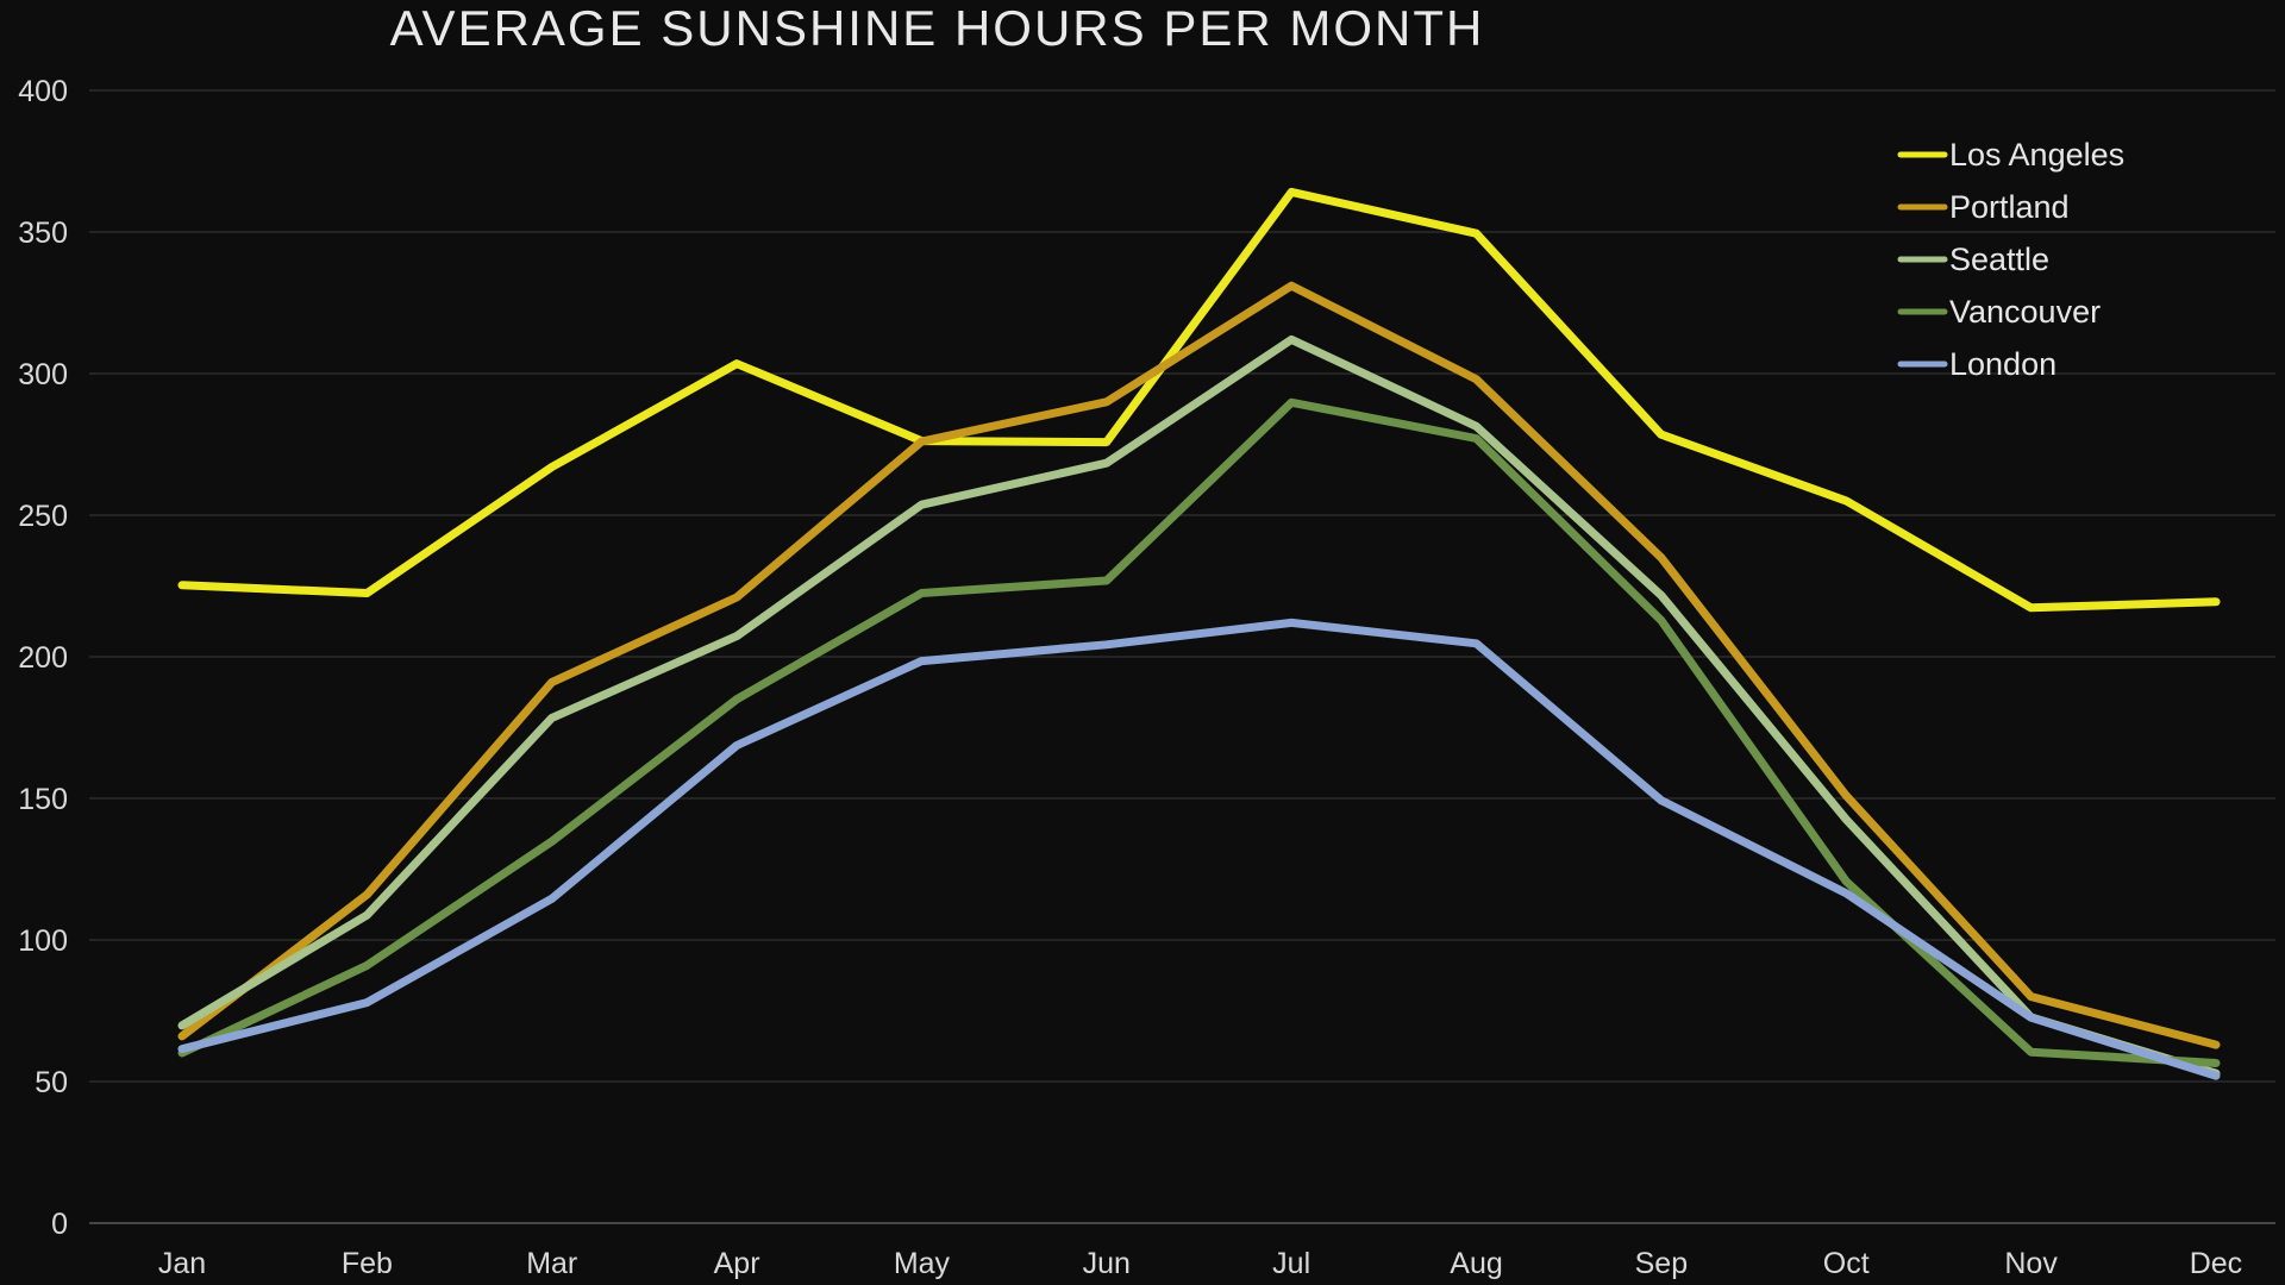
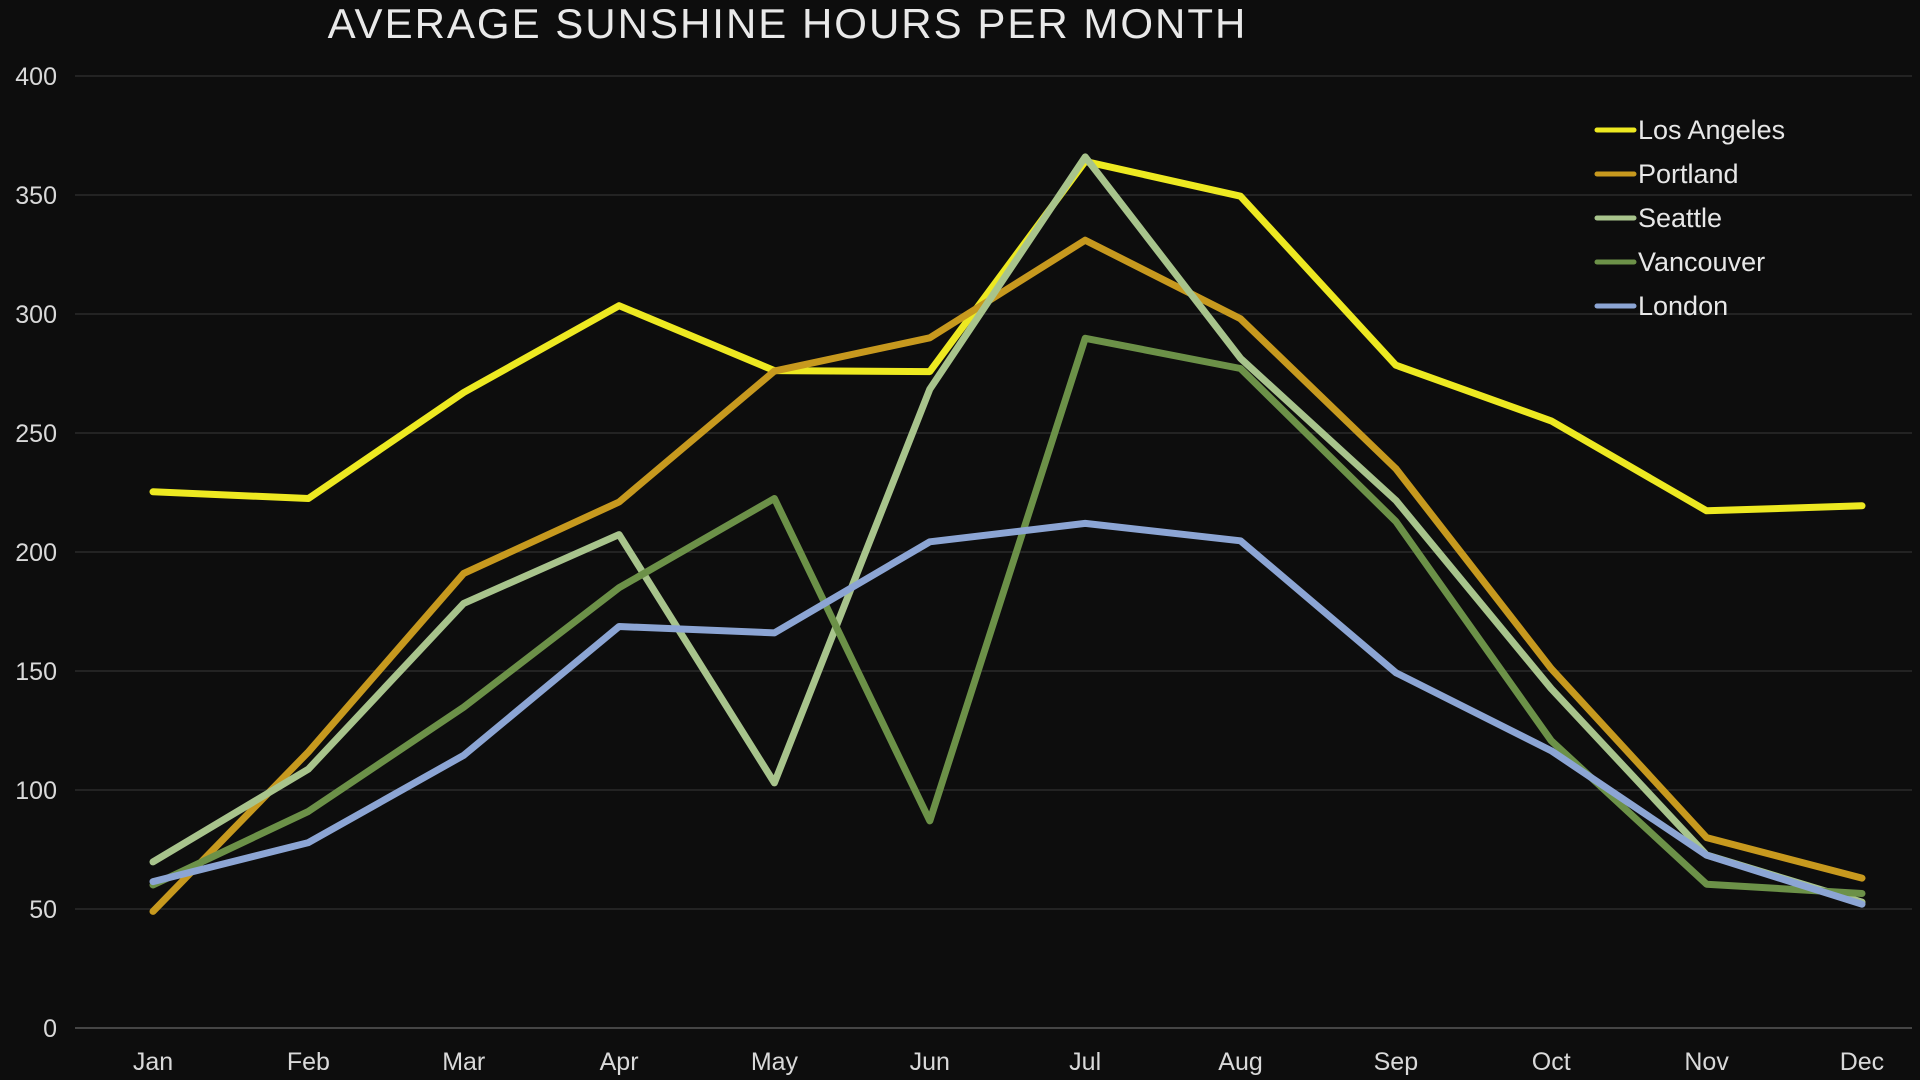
Portland/Jan: 66 -> 49
Seattle/May: 254 -> 103
London/May: 198 -> 166
Vancouver/Jun: 227 -> 87
Seattle/Jul: 312 -> 366
